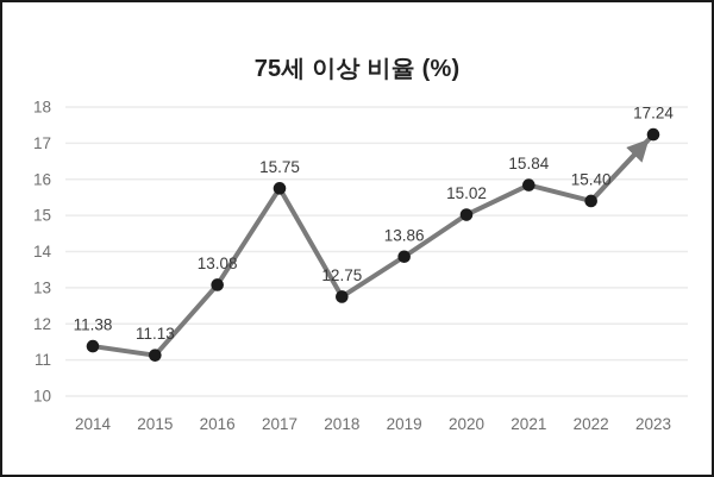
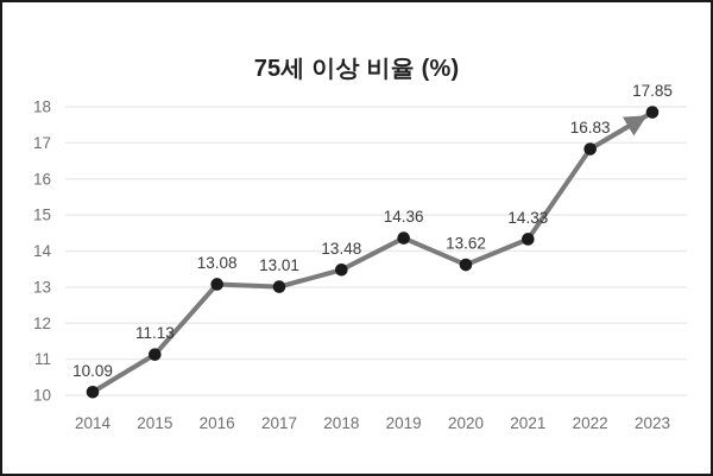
2014: 11.38 -> 10.09
2017: 15.75 -> 13.01
2018: 12.75 -> 13.48
2019: 13.86 -> 14.36
2020: 15.02 -> 13.62
2021: 15.84 -> 14.33
2022: 15.40 -> 16.83
2023: 17.24 -> 17.85
